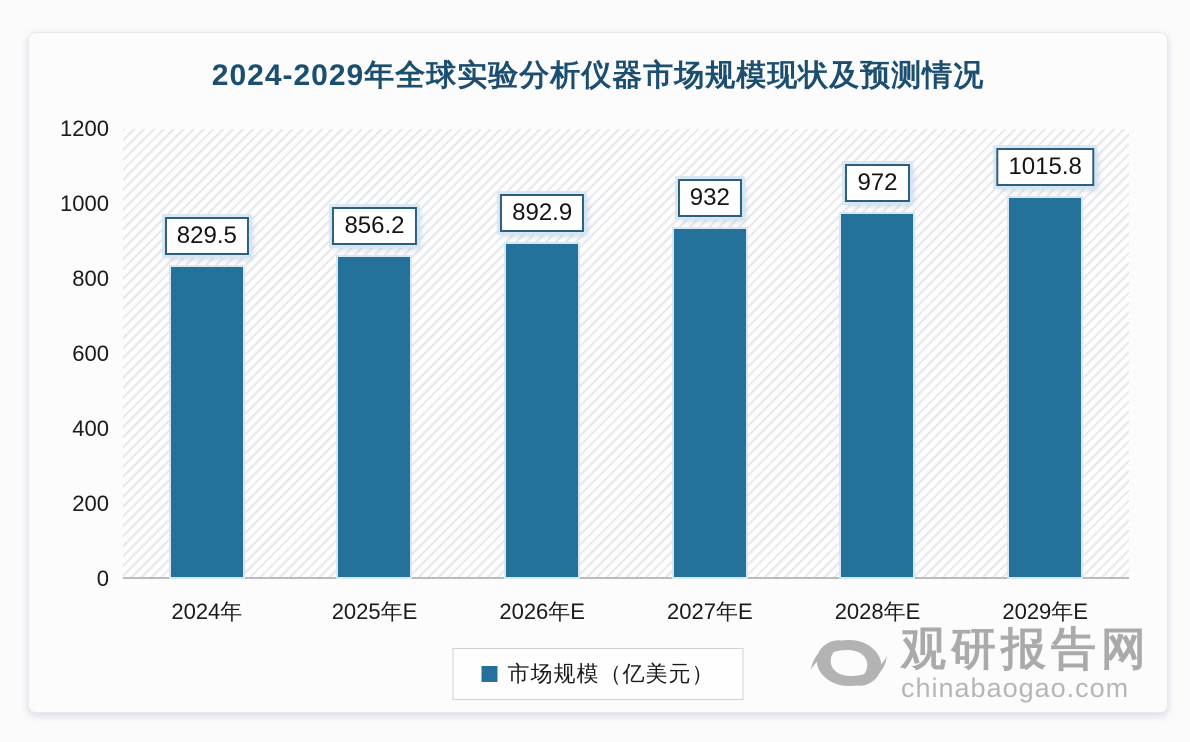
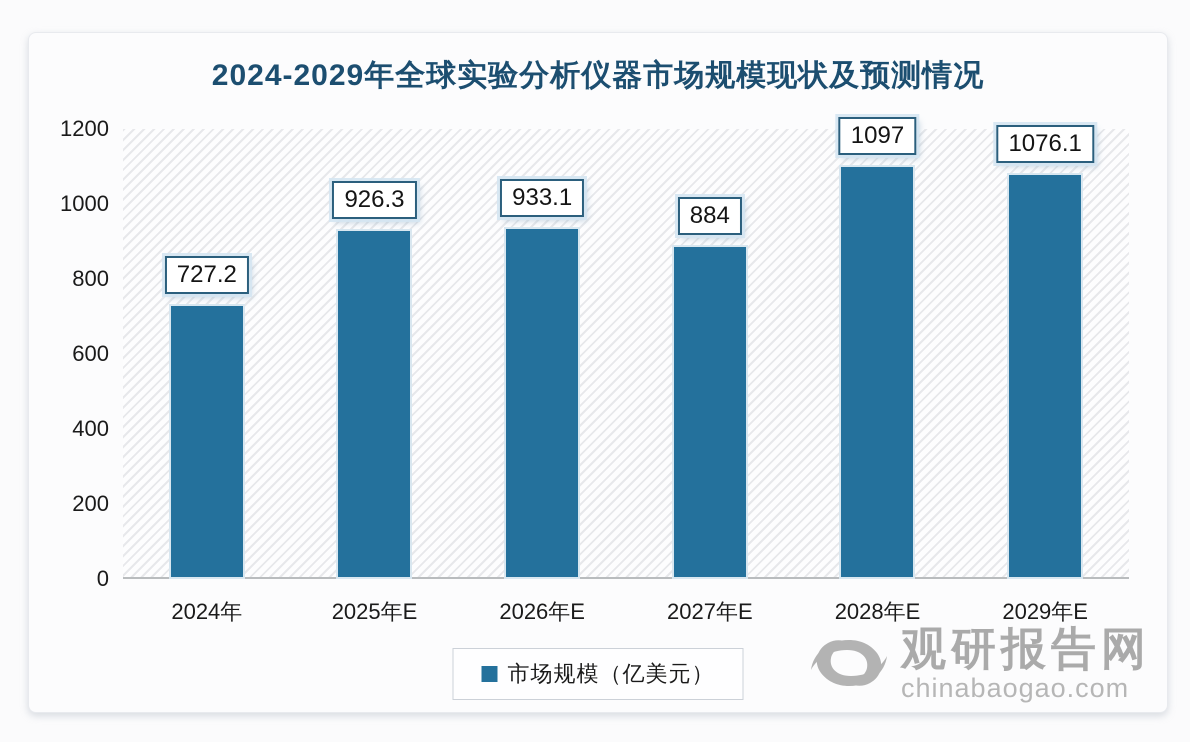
2024年: 829.5 -> 727.2
2025年E: 856.2 -> 926.3
2026年E: 892.9 -> 933.1
2027年E: 932 -> 884
2028年E: 972 -> 1097
2029年E: 1015.8 -> 1076.1
